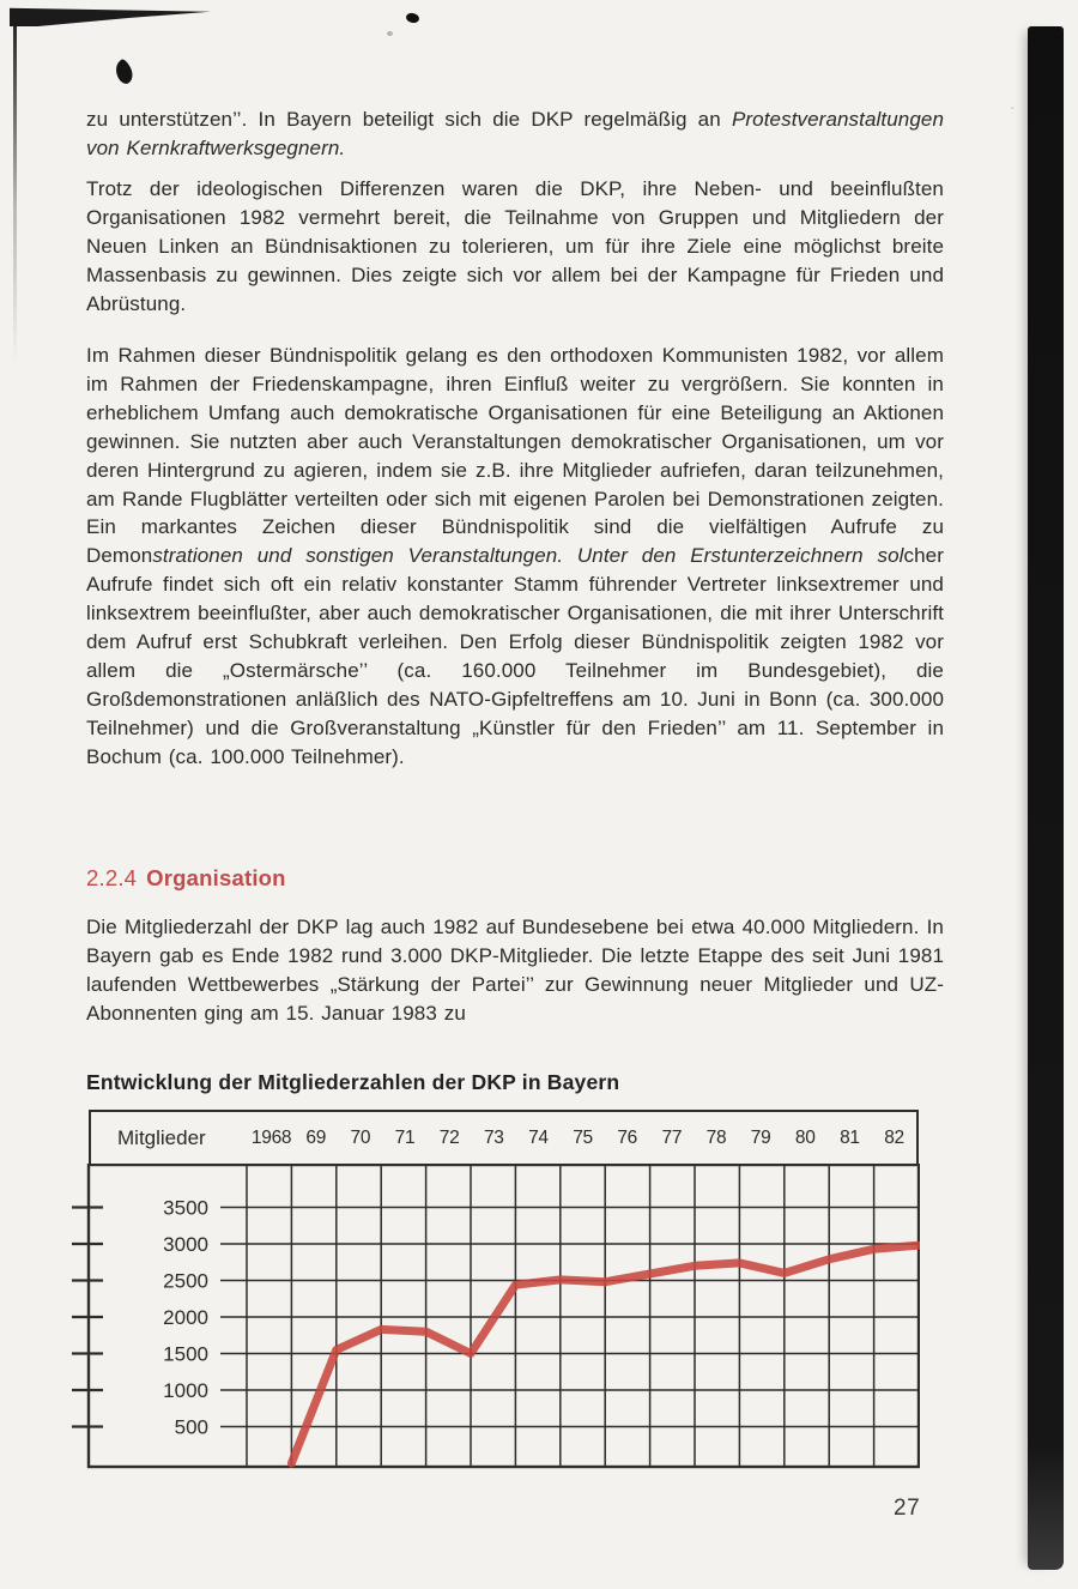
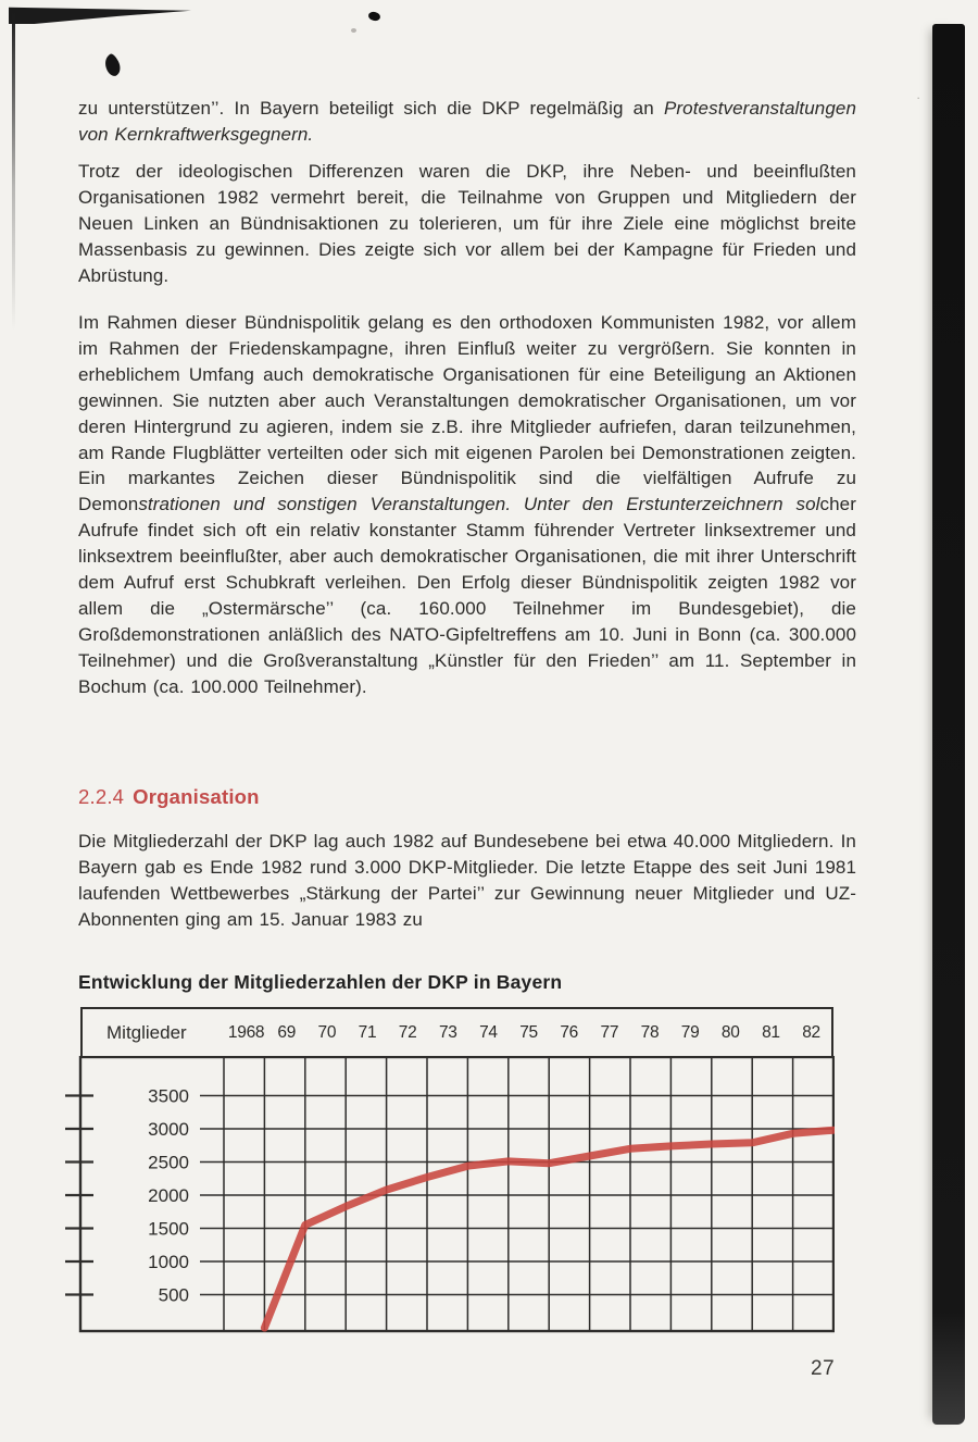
71: 1800 -> 2100
72: 1500 -> 2300
79: 2600 -> 2800
